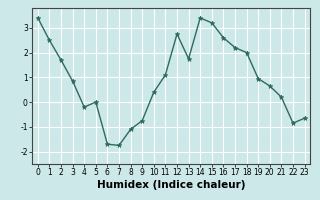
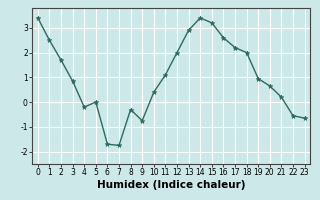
8: -1.10 -> -0.30
12: 2.75 -> 2.00
13: 1.75 -> 2.90
22: -0.85 -> -0.55
